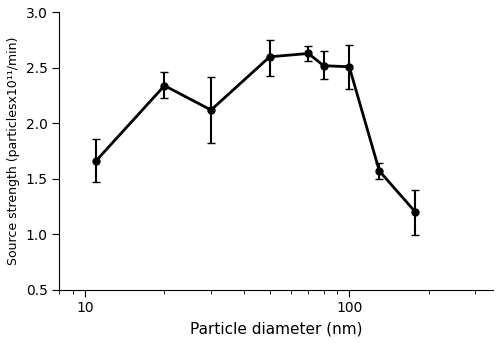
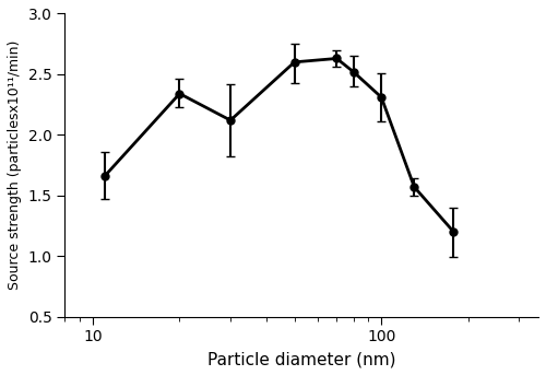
100: 2.51 -> 2.31
